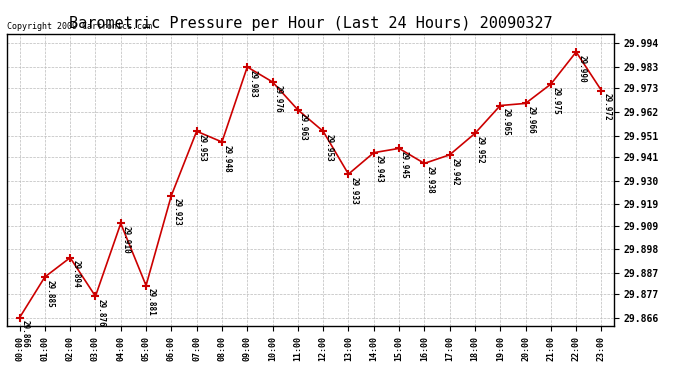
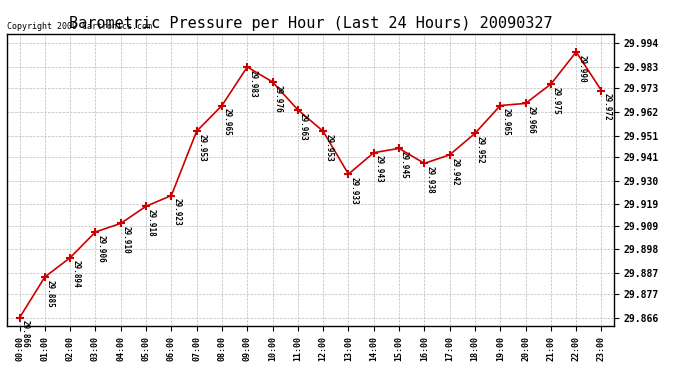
03:00: 29.876 -> 29.906
05:00: 29.881 -> 29.918
08:00: 29.948 -> 29.965
